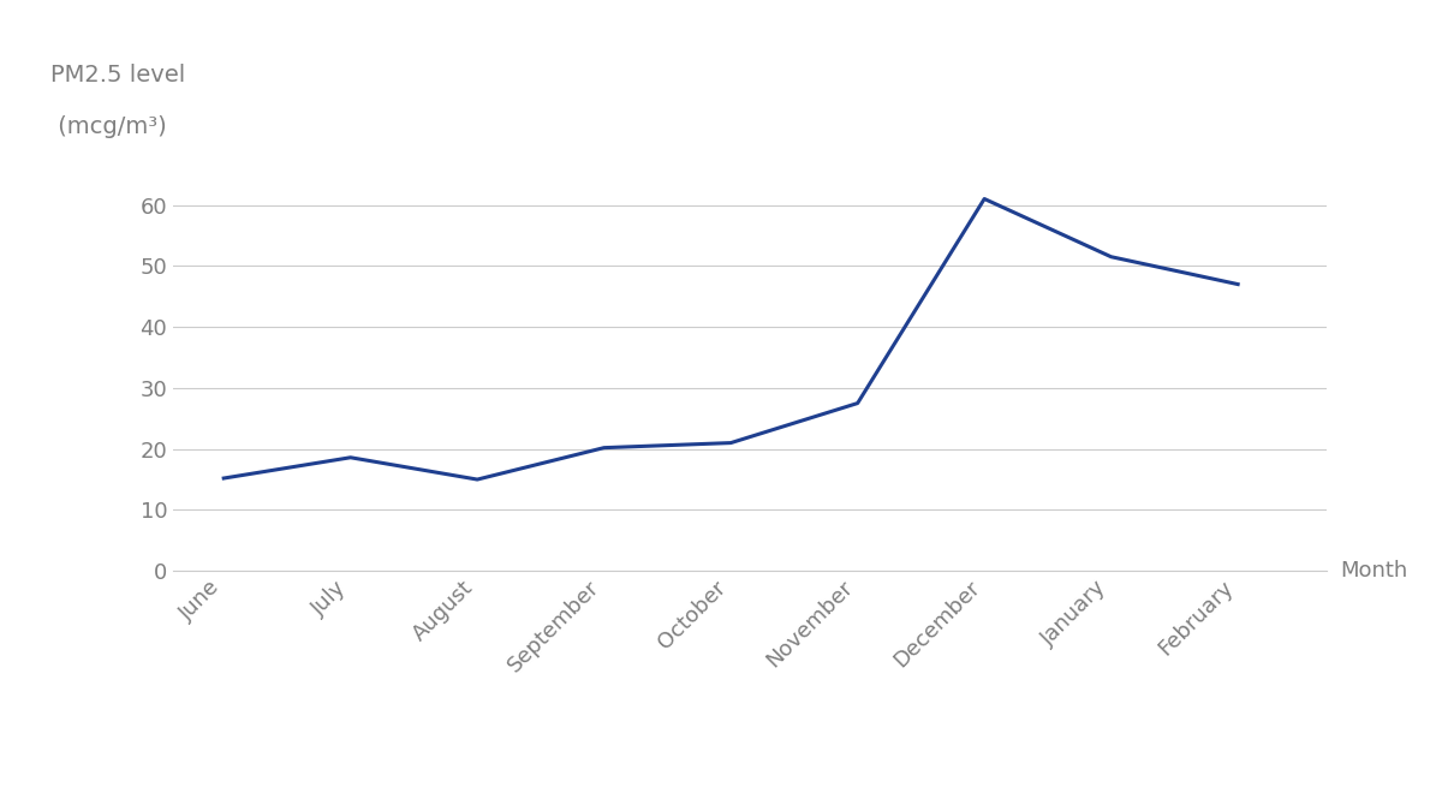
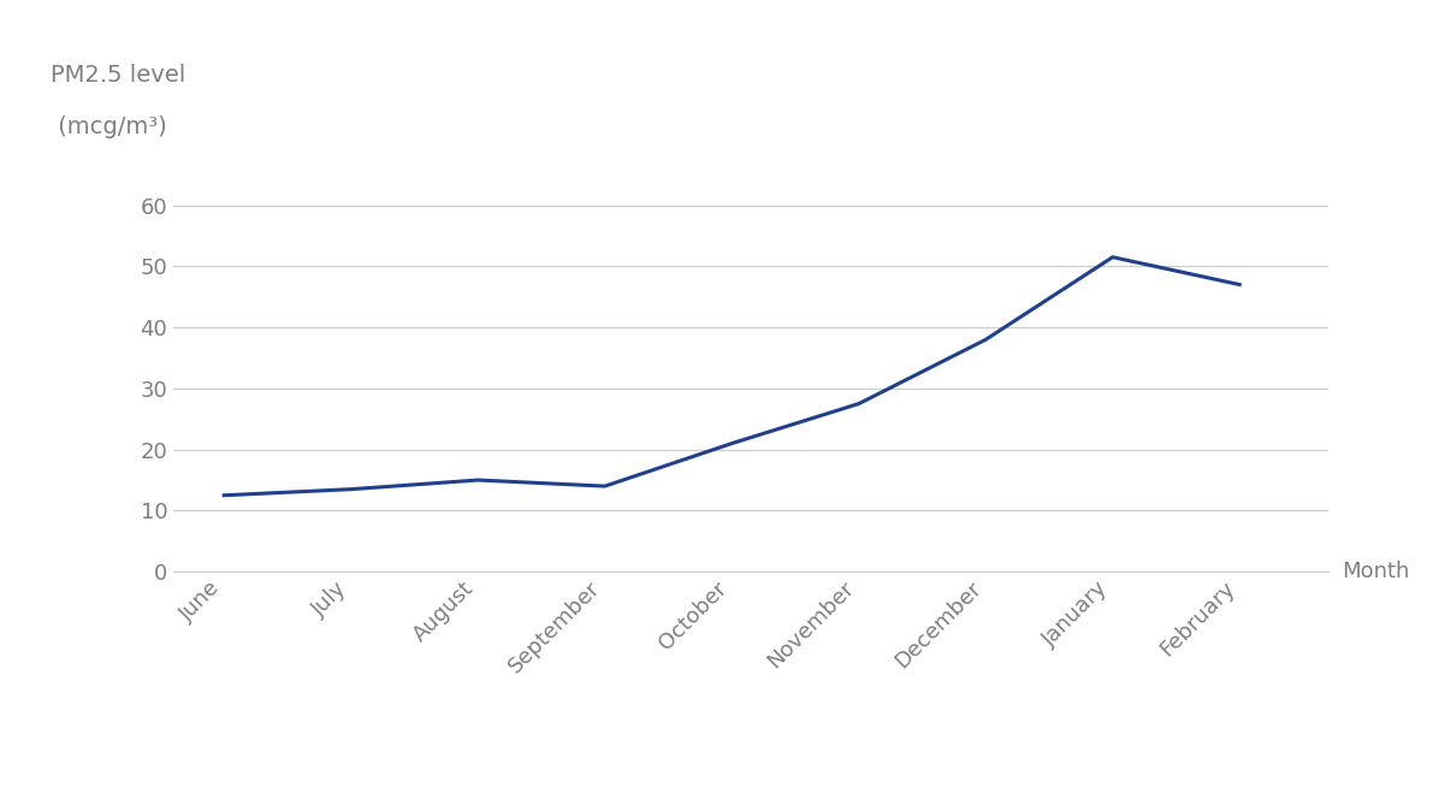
June: 15.2 -> 12.5
July: 18.6 -> 13.5
September: 20.2 -> 14.0
December: 61.0 -> 38.0
